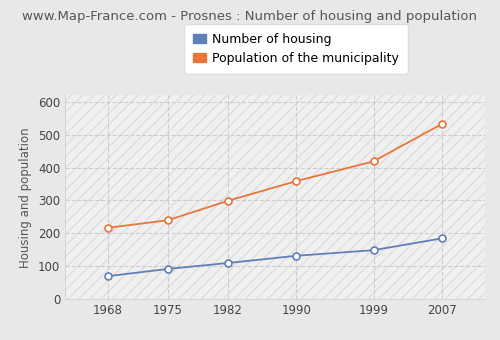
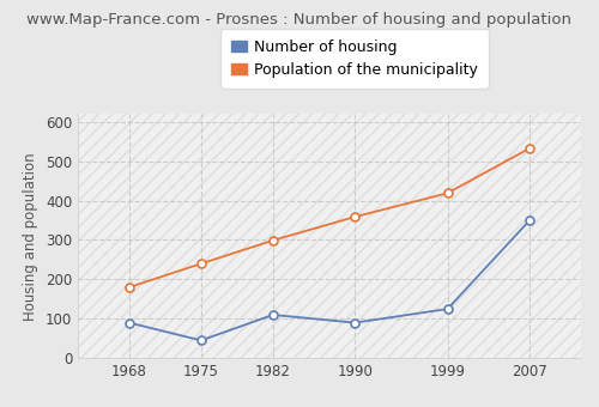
Number of housing/1968: 70 -> 90
Population of the municipality/1968: 217 -> 180
Number of housing/1975: 92 -> 45
Number of housing/1990: 132 -> 90
Number of housing/1999: 149 -> 125
Number of housing/2007: 185 -> 350
